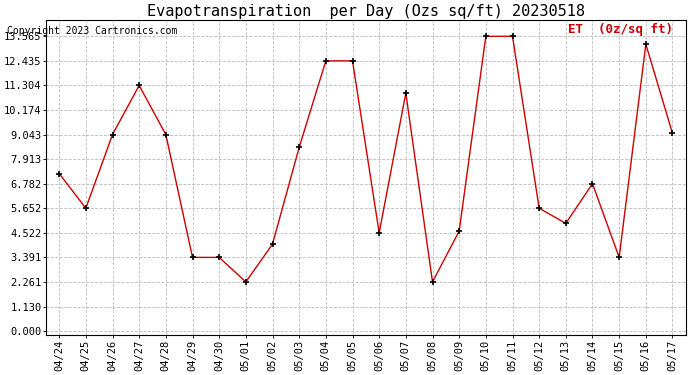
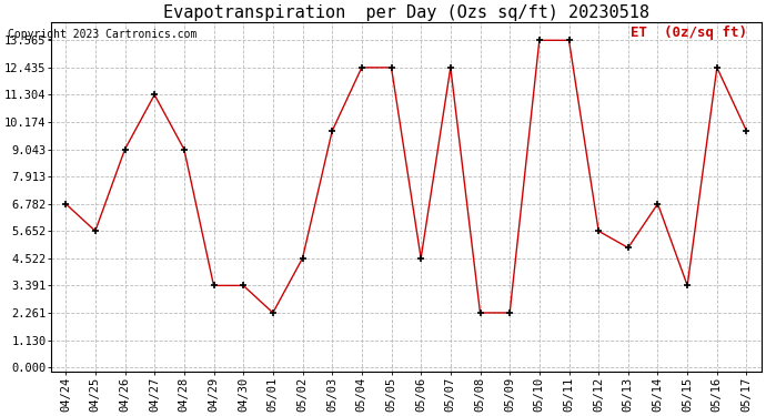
04/24: 7.25 -> 6.78
05/02: 4.00 -> 4.52
05/03: 8.45 -> 9.80
05/07: 10.95 -> 12.44
05/09: 4.60 -> 2.26
05/16: 13.20 -> 12.44
05/17: 9.10 -> 9.80
